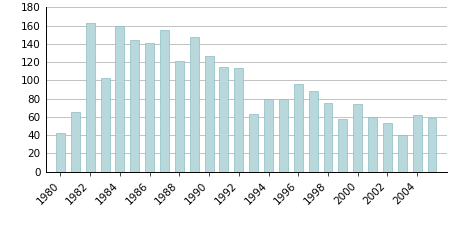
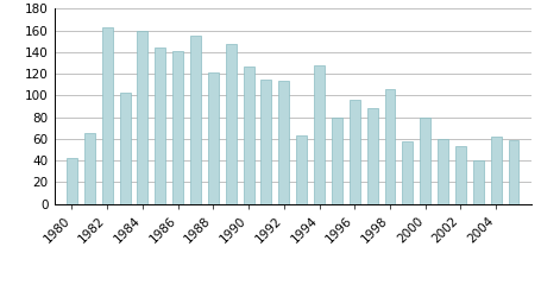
1994: 79 -> 128
1998: 75 -> 106
2000: 74 -> 80
